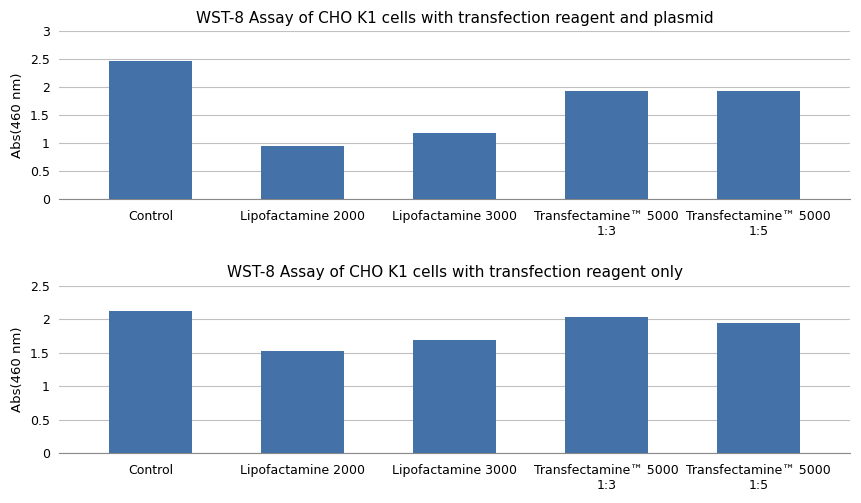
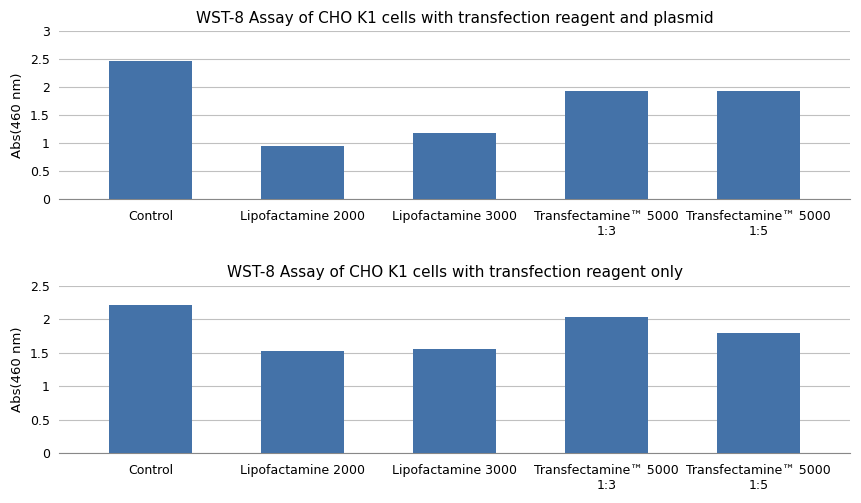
WST-8 Assay of CHO K1 cells with transfection reagent only/Control: 2.13 -> 2.22
WST-8 Assay of CHO K1 cells with transfection reagent only/Lipofactamine 3000: 1.69 -> 1.56
WST-8 Assay of CHO K1 cells with transfection reagent only/Transfectamine™ 5000 1:5: 1.95 -> 1.80
